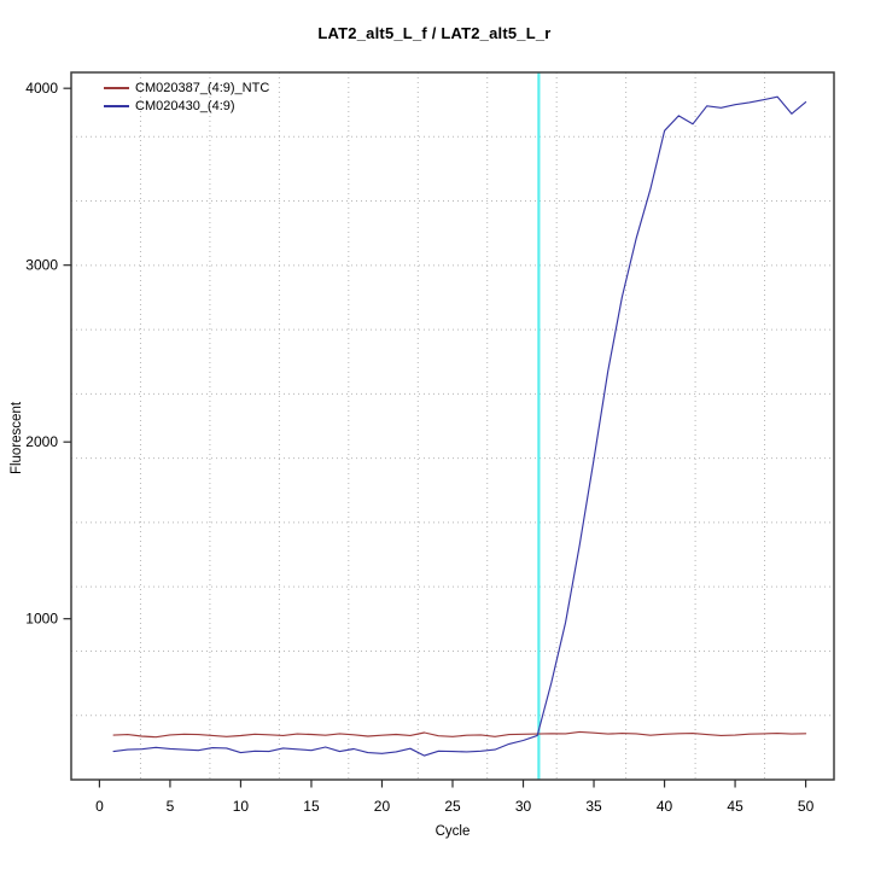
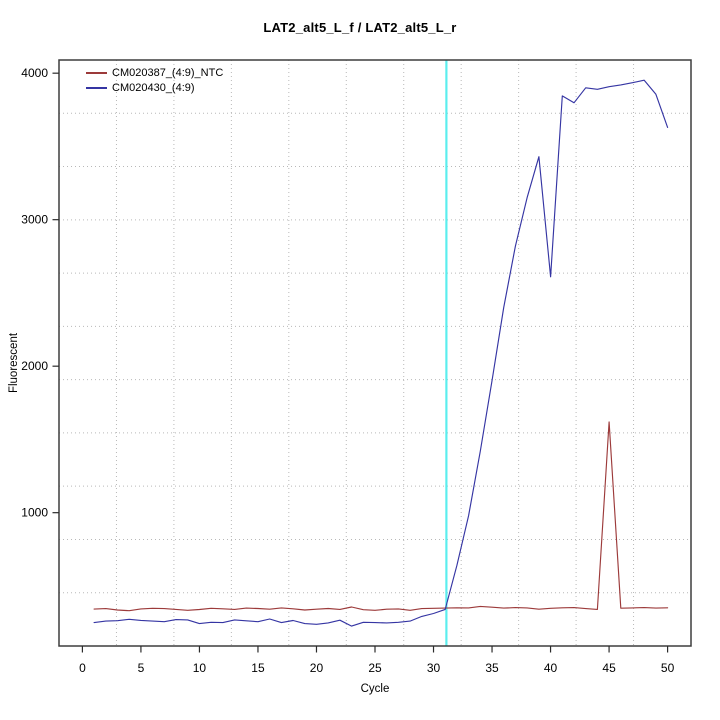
CM020430_(4:9)/40: 3760 -> 2610
CM020387_(4:9)_NTC/45: 340 -> 1620
CM020430_(4:9)/50: 3920 -> 3630
